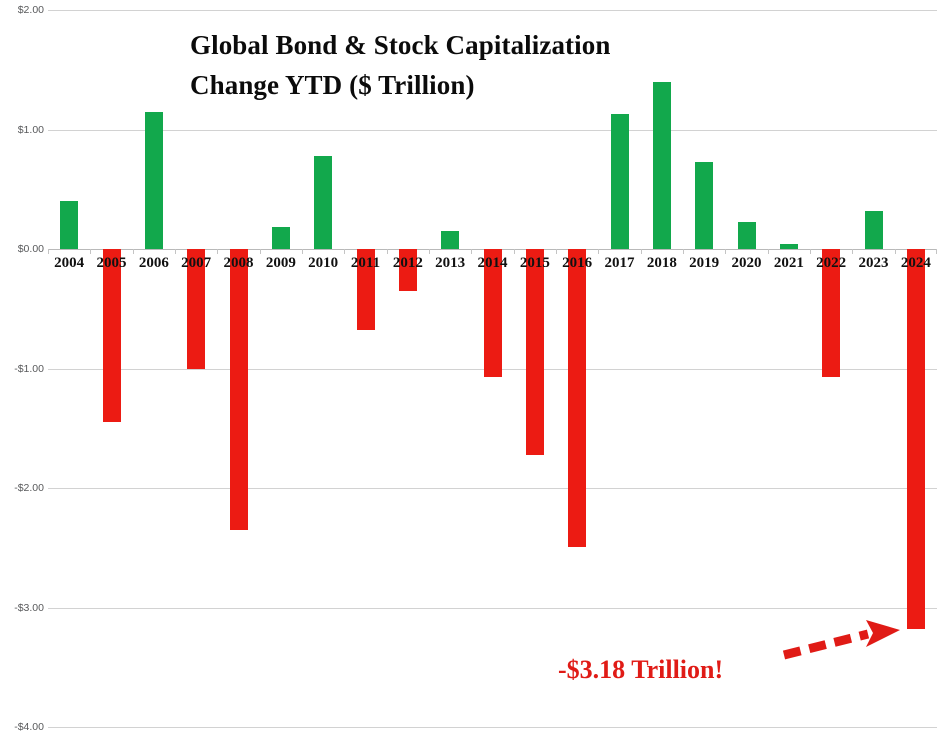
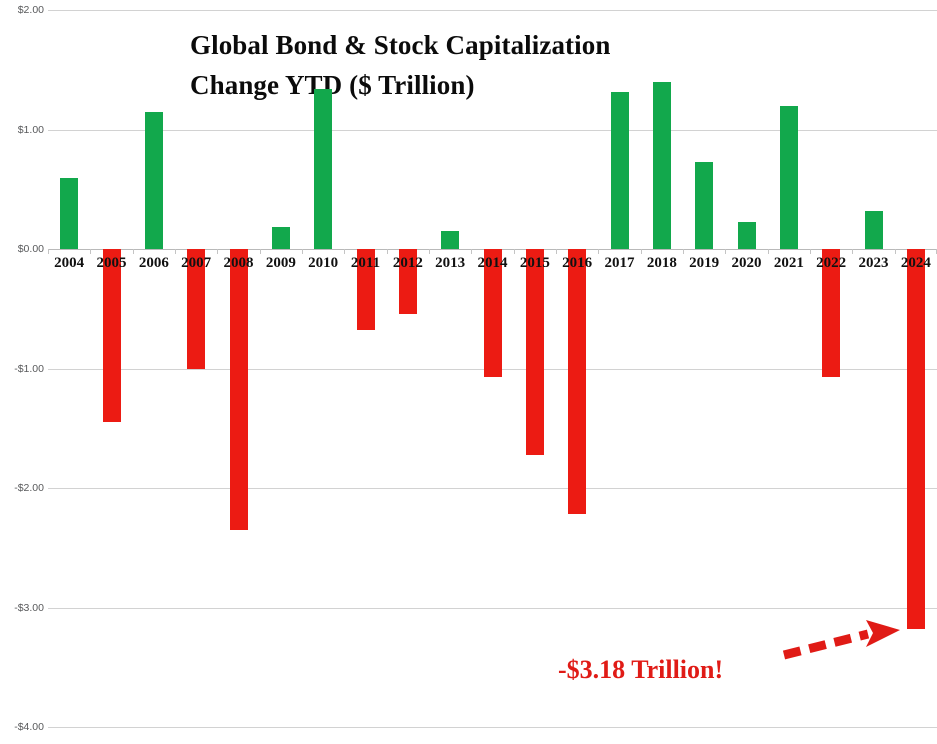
2004: $0.40 -> $0.59
2010: $0.78 -> $1.34
2012: -$0.35 -> -$0.54
2016: -$2.49 -> -$2.22
2017: $1.13 -> $1.31
2021: $0.04 -> $1.20
